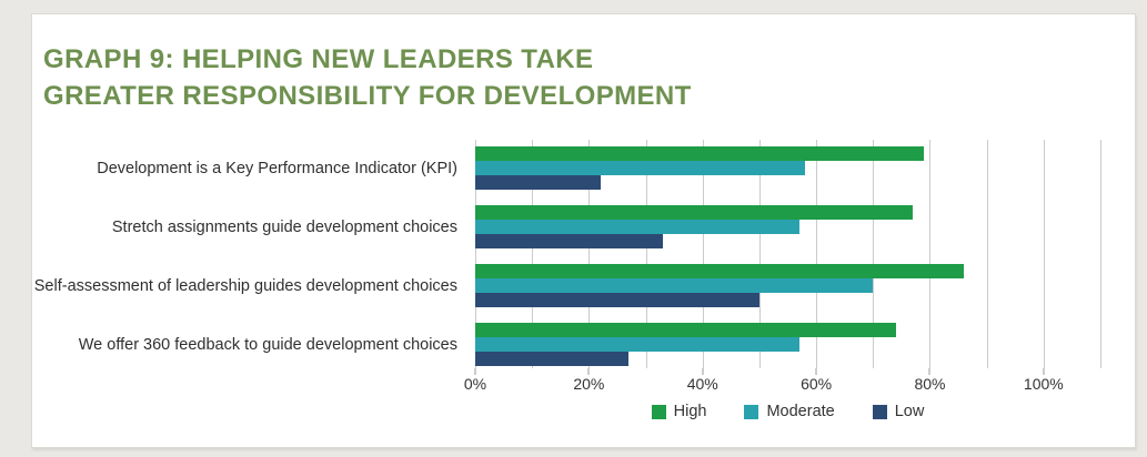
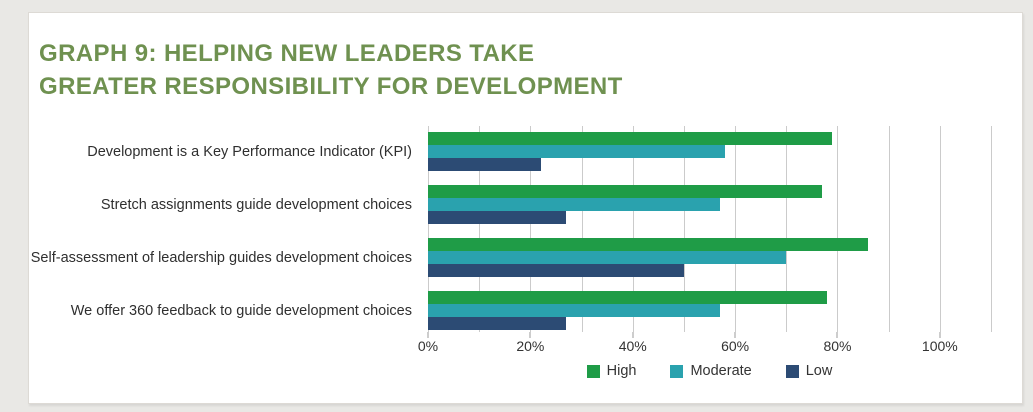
Low/Stretch assignments guide development choices: 33% -> 27%
High/We offer 360 feedback to guide development choices: 74% -> 78%
